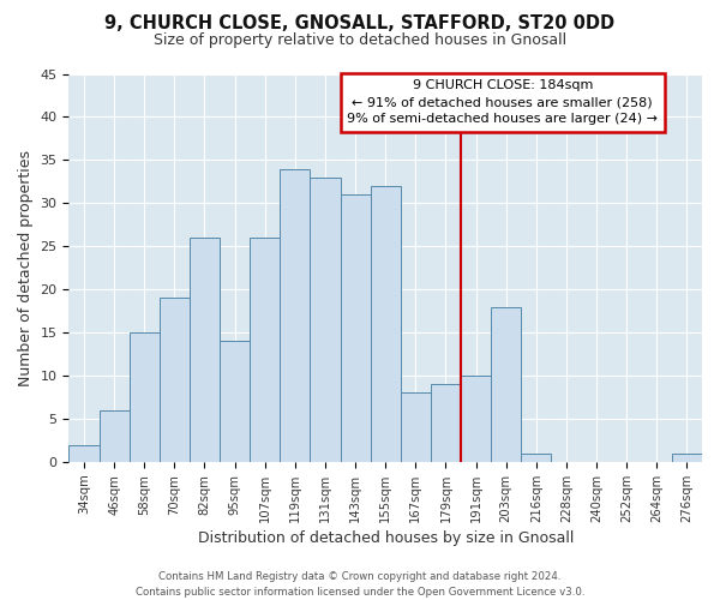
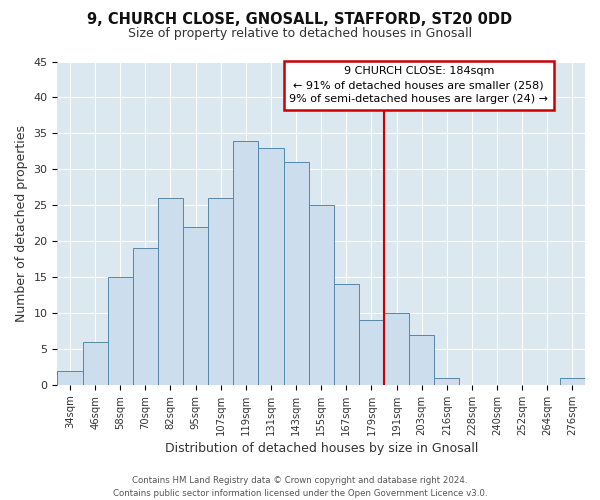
95sqm: 14 -> 22
155sqm: 32 -> 25
167sqm: 8 -> 14
203sqm: 18 -> 7
